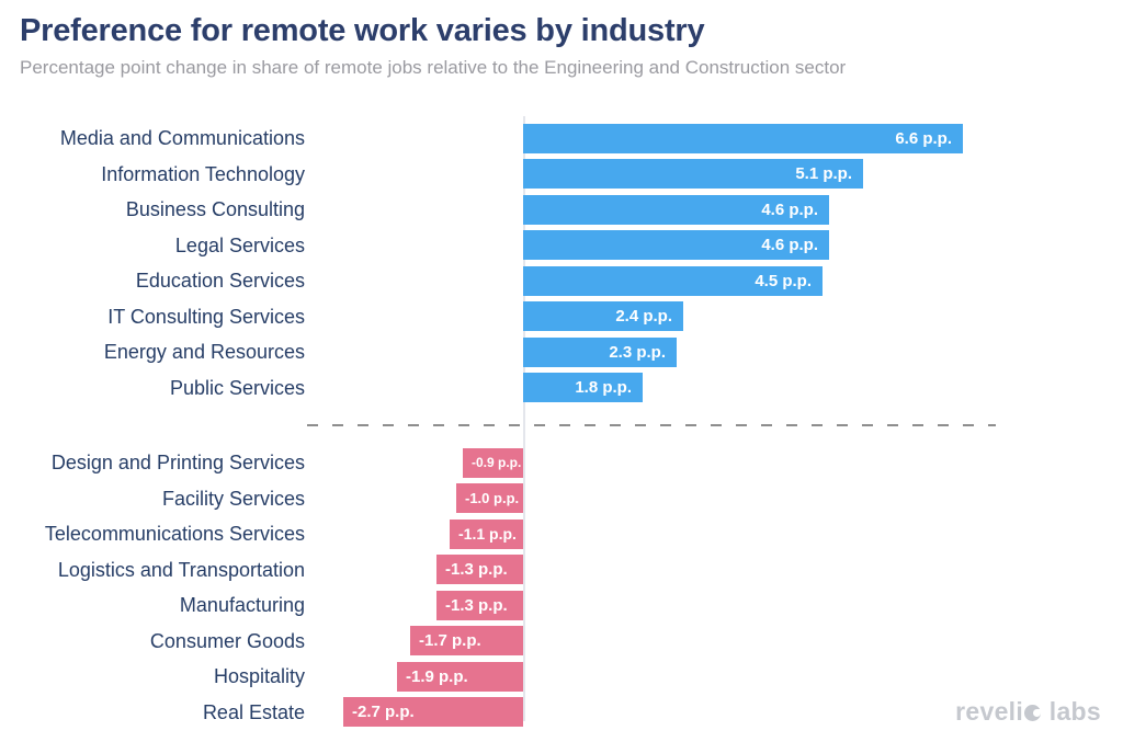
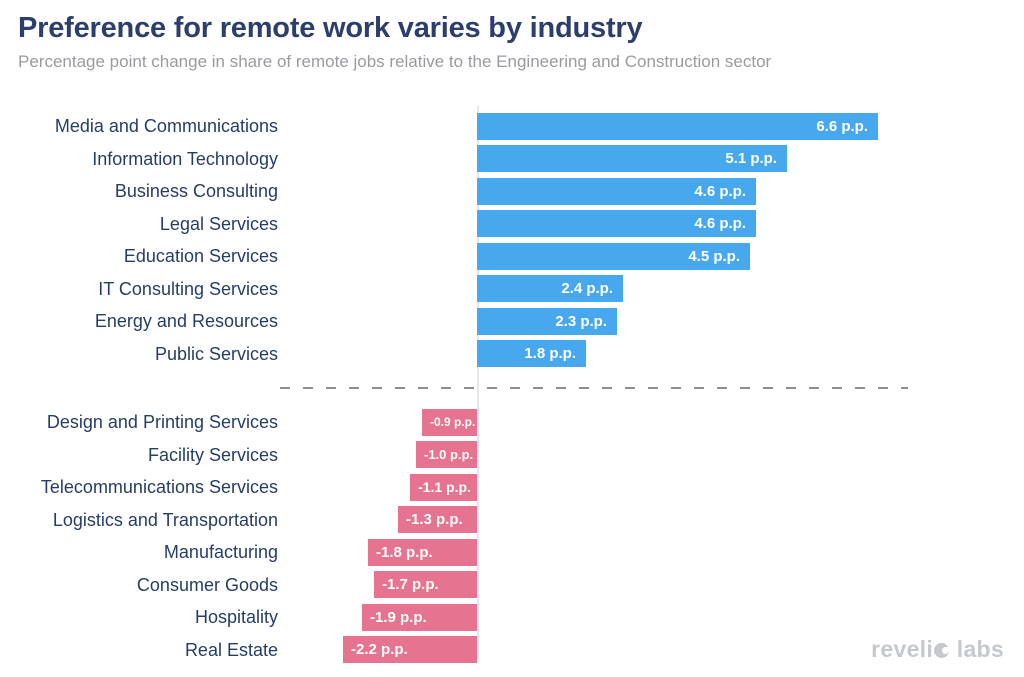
Manufacturing: -1.3 -> -1.8
Real Estate: -2.7 -> -2.2
